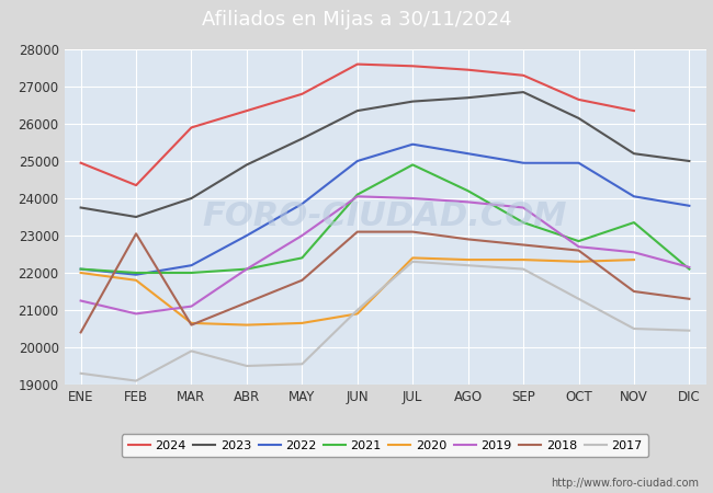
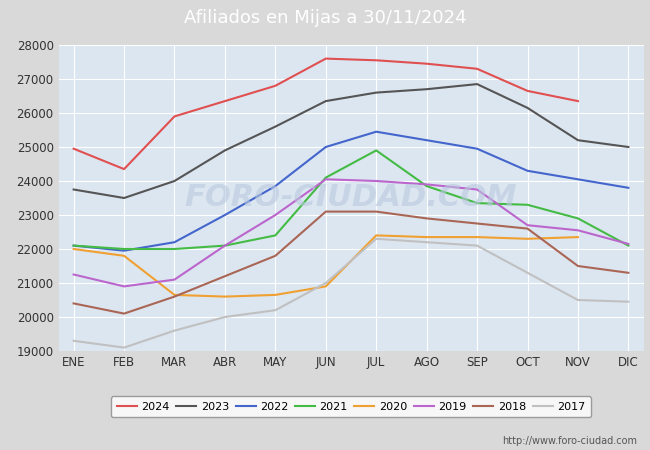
2018/FEB: 23050 -> 20100
2017/MAR: 19900 -> 19600
2017/ABR: 19500 -> 20000
2017/MAY: 19550 -> 20200
2021/AGO: 24200 -> 23850
2022/OCT: 24950 -> 24300
2021/OCT: 22850 -> 23300
2021/NOV: 23350 -> 22900
